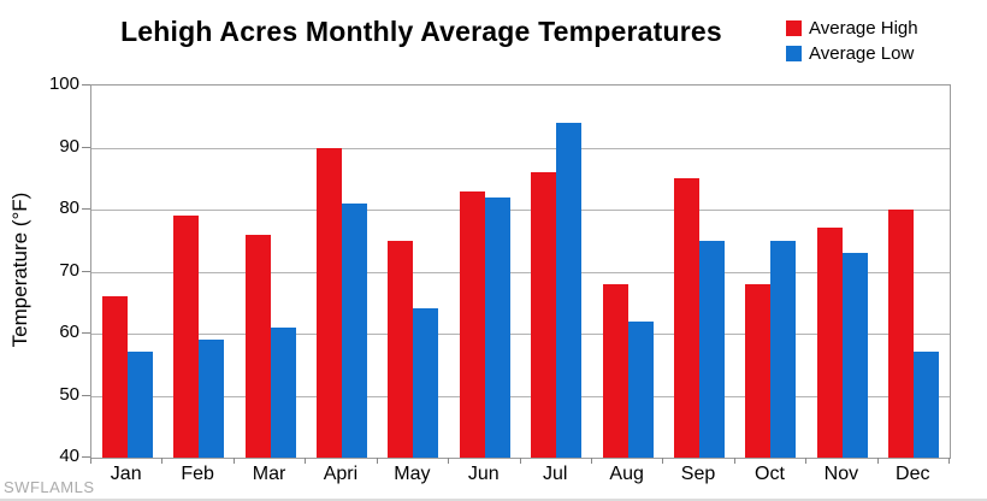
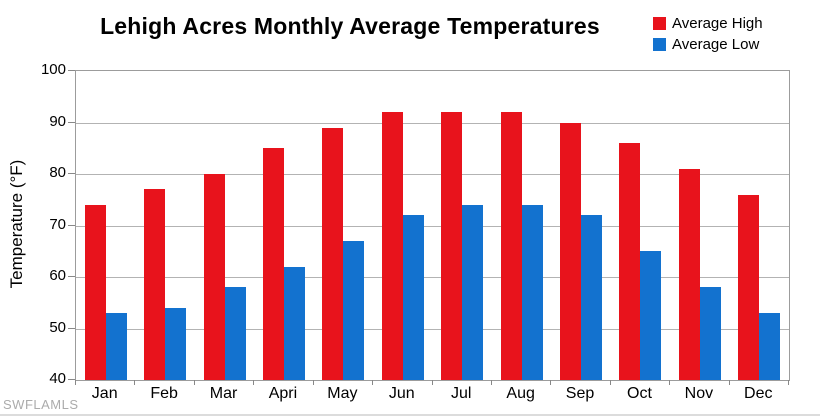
Average High/Jan: 66 -> 74
Average Low/Jan: 57 -> 53
Average High/Feb: 79 -> 77
Average Low/Feb: 59 -> 54
Average High/Mar: 76 -> 80
Average Low/Mar: 61 -> 58
Average High/Apri: 90 -> 85
Average Low/Apri: 81 -> 62
Average High/May: 75 -> 89
Average Low/May: 64 -> 67
Average High/Jun: 83 -> 92
Average Low/Jun: 82 -> 72
Average High/Jul: 86 -> 92
Average Low/Jul: 94 -> 74
Average High/Aug: 68 -> 92
Average Low/Aug: 62 -> 74
Average High/Sep: 85 -> 90
Average Low/Sep: 75 -> 72
Average High/Oct: 68 -> 86
Average Low/Oct: 75 -> 65
Average High/Nov: 77 -> 81
Average Low/Nov: 73 -> 58
Average High/Dec: 80 -> 76
Average Low/Dec: 57 -> 53
